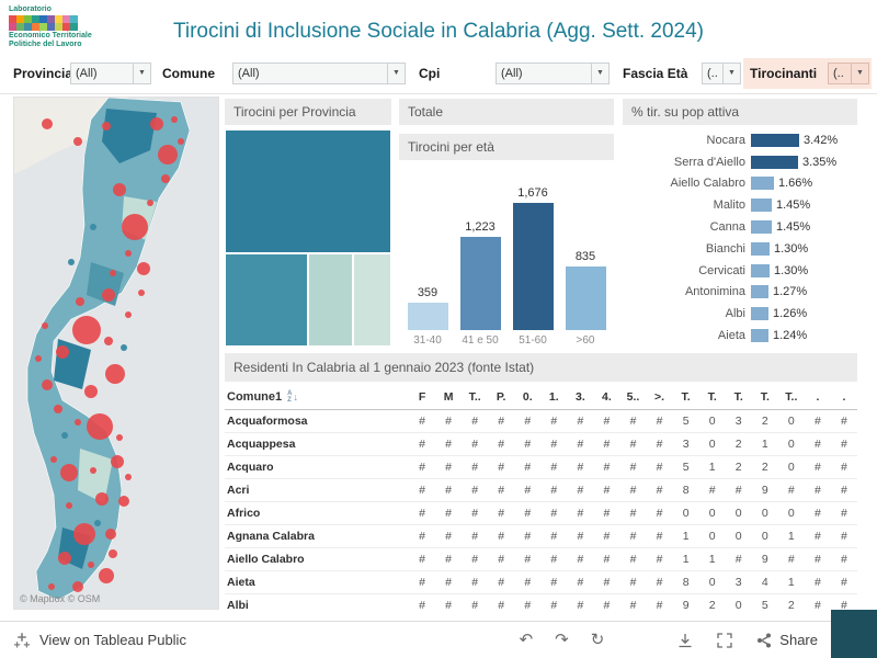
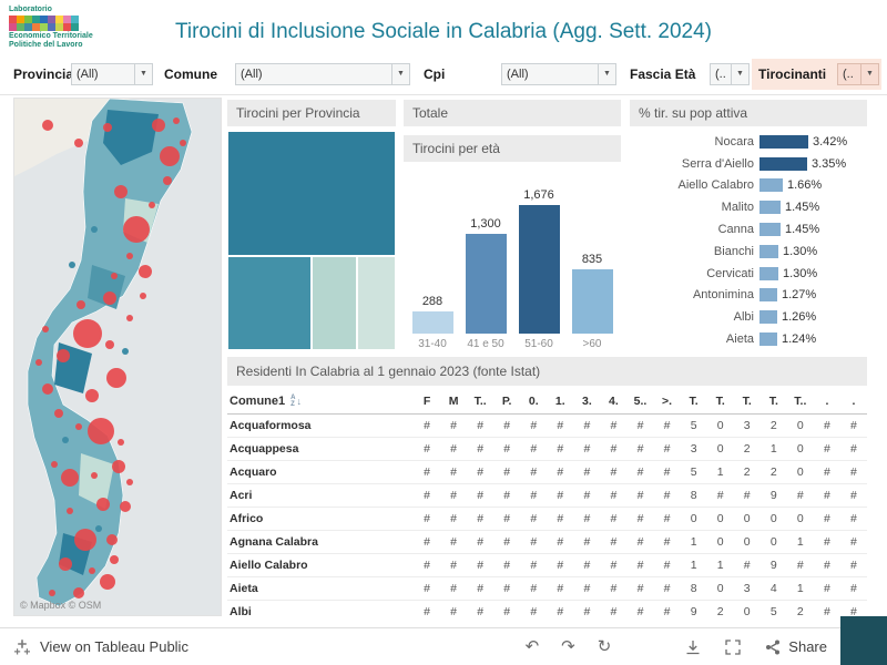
Tirocini per età/31-40: 359 -> 288
Tirocini per età/41 e 50: 1,223 -> 1,300
